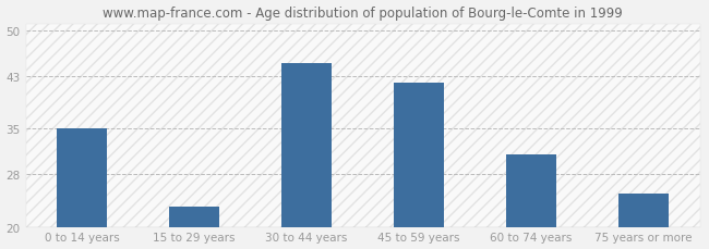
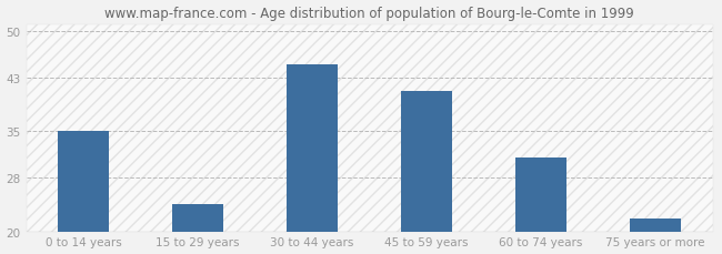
15 to 29 years: 23 -> 24
45 to 59 years: 42 -> 41
75 years or more: 25 -> 22
